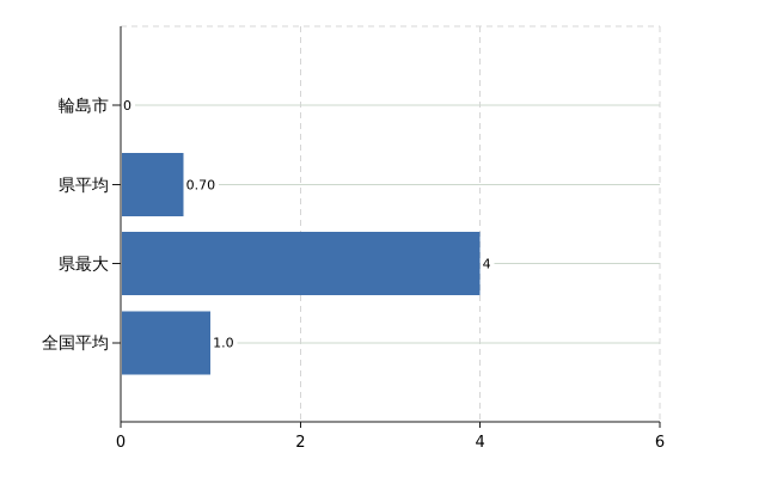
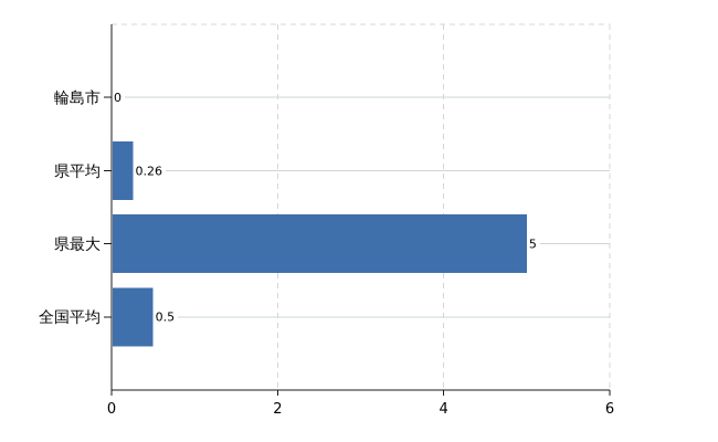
県平均: 0.70 -> 0.26
県最大: 4 -> 5
全国平均: 1.0 -> 0.5
